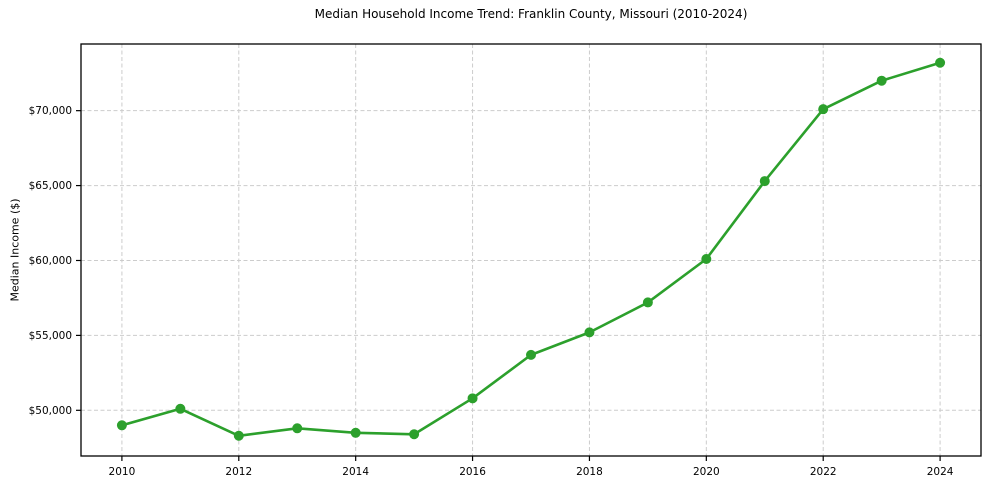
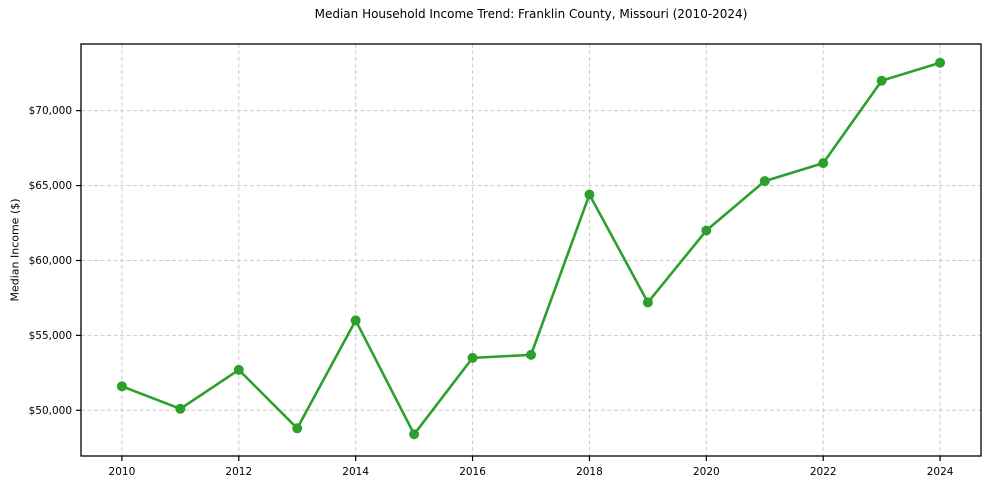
2010: $49000 -> $51600
2012: $48300 -> $52700
2014: $48500 -> $56000
2016: $50800 -> $53500
2018: $55200 -> $64400
2020: $60100 -> $62000
2022: $70100 -> $66500
